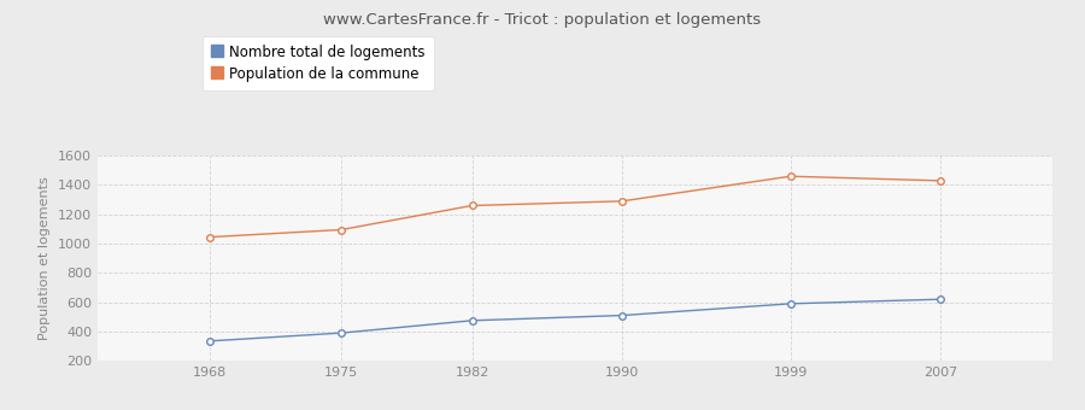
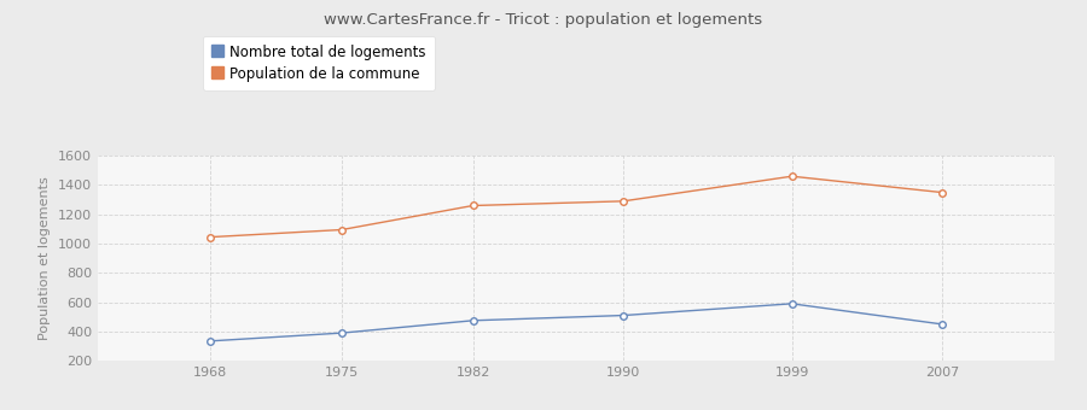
Nombre total de logements/2007: 620 -> 450
Population de la commune/2007: 1430 -> 1350
